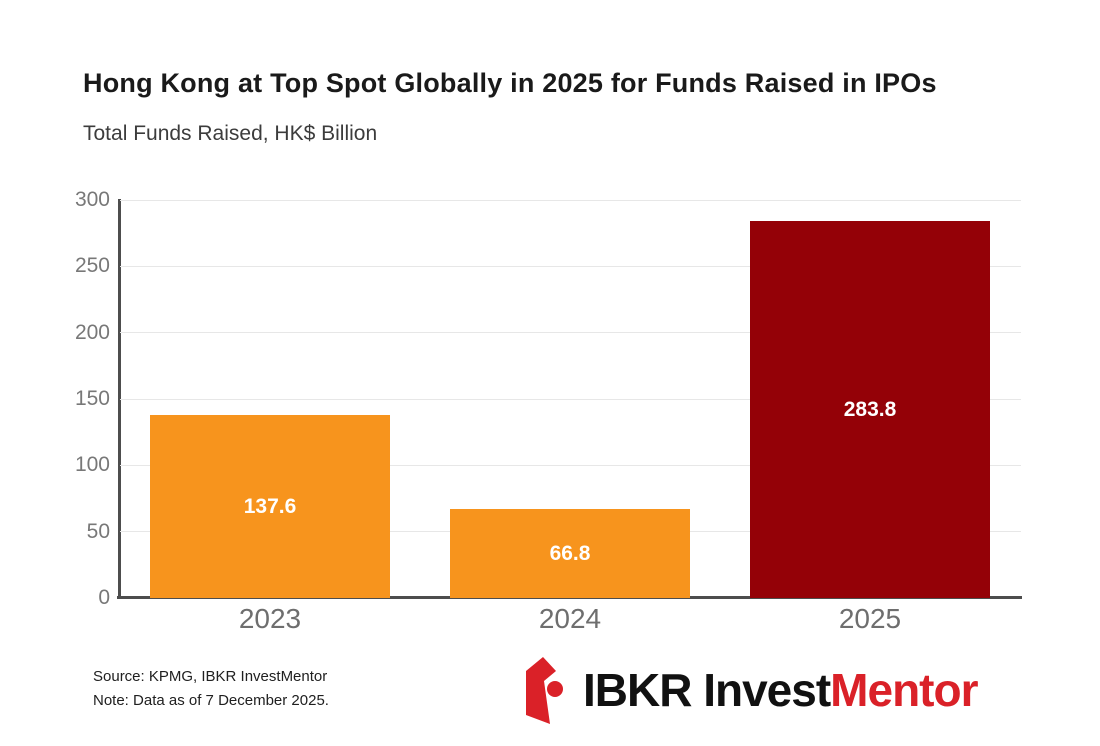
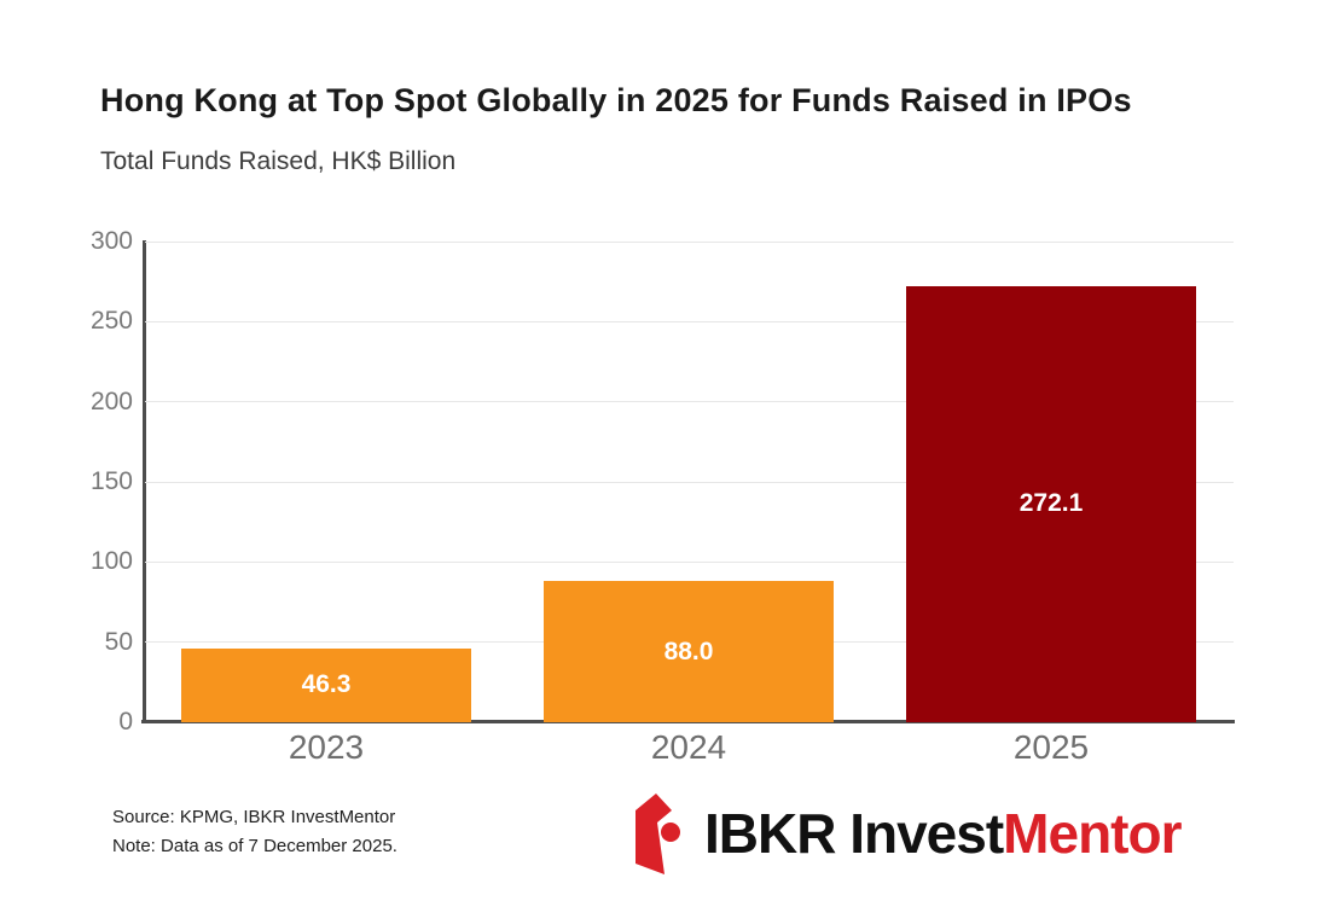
2023: 137.6 -> 46.3
2024: 66.8 -> 88.0
2025: 283.8 -> 272.1
